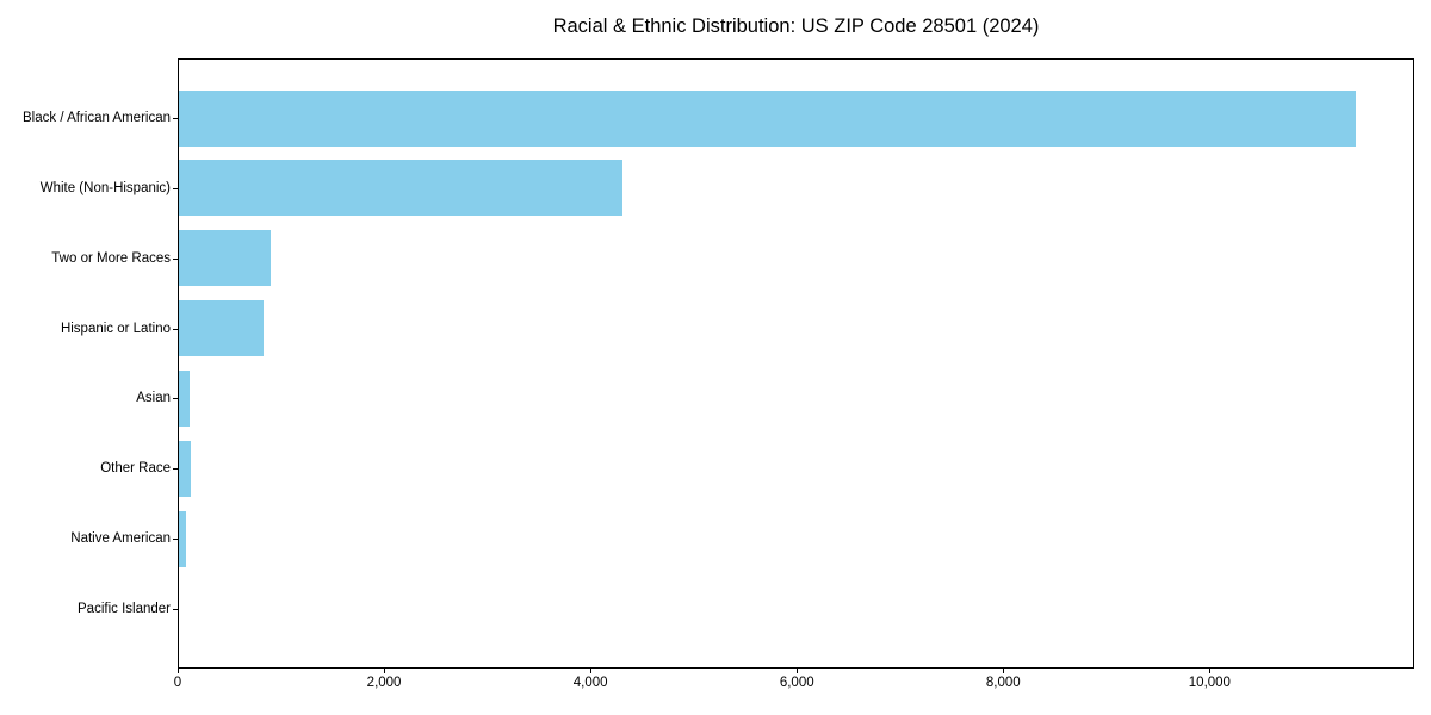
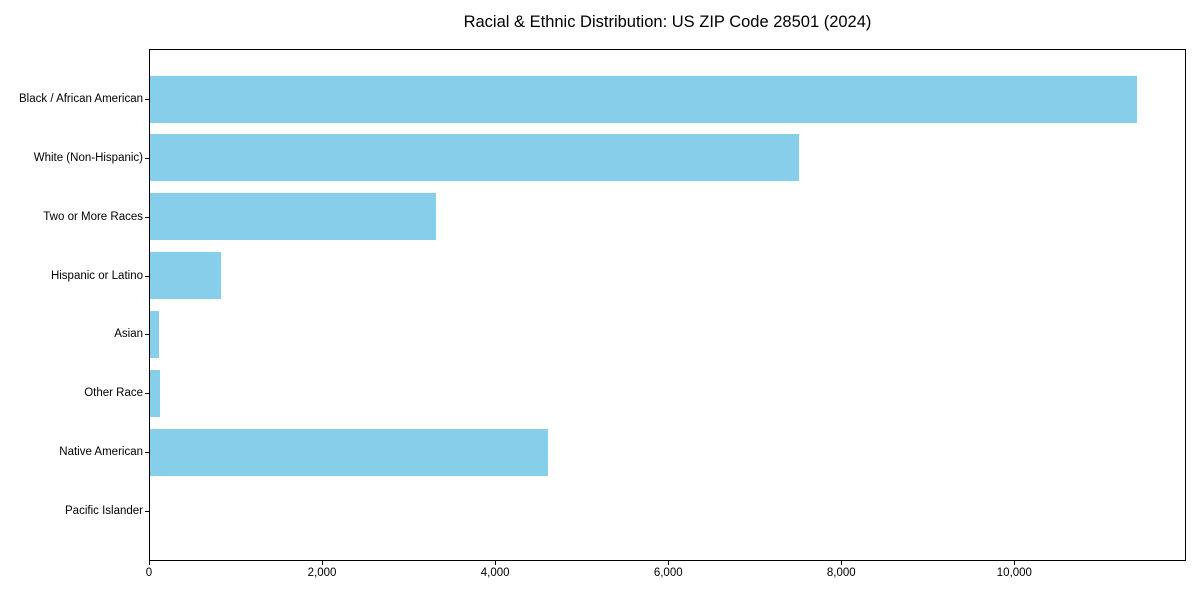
White (Non-Hispanic): 4300 -> 7500
Two or More Races: 900 -> 3300
Native American: 100 -> 4600
